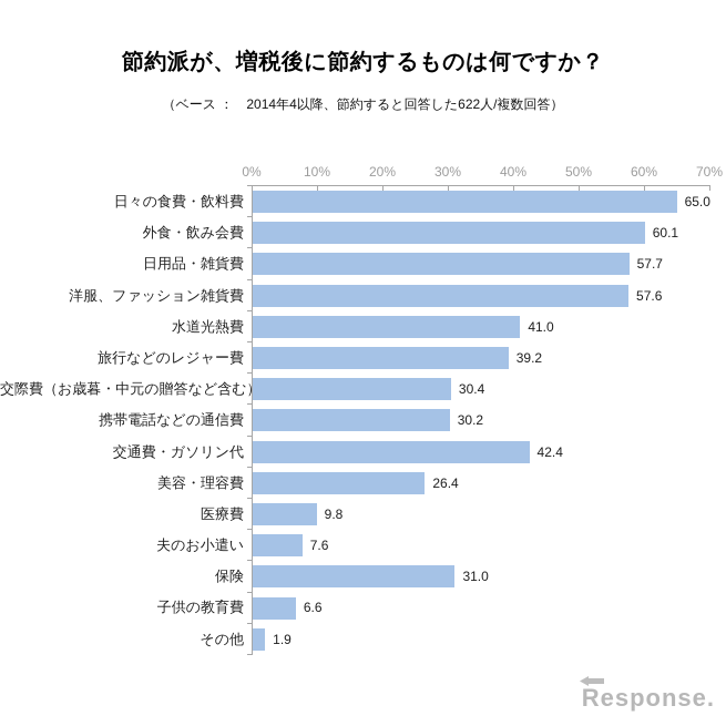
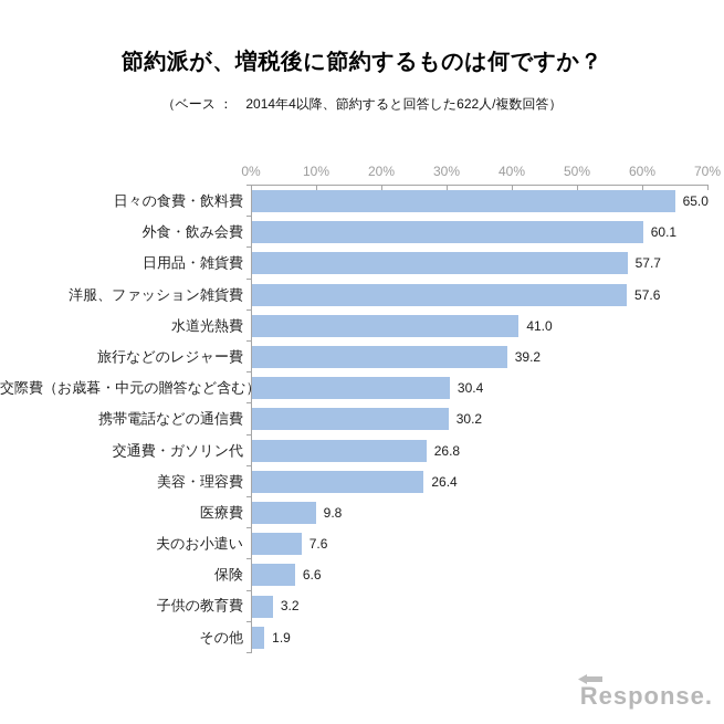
交通費・ガソリン代: 42.4 -> 26.8
保険: 31.0 -> 6.6
子供の教育費: 6.6 -> 3.2
